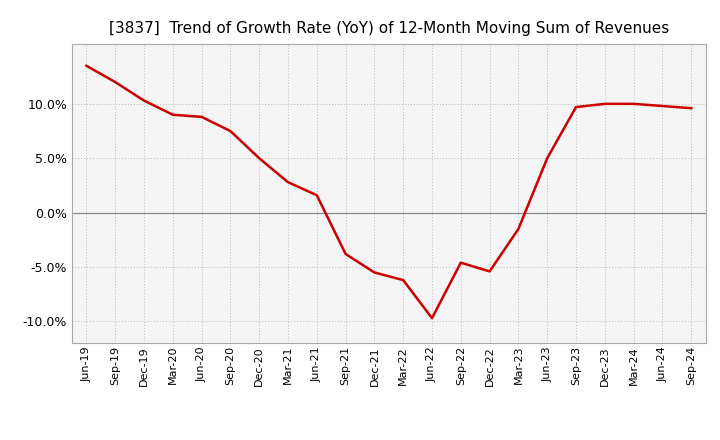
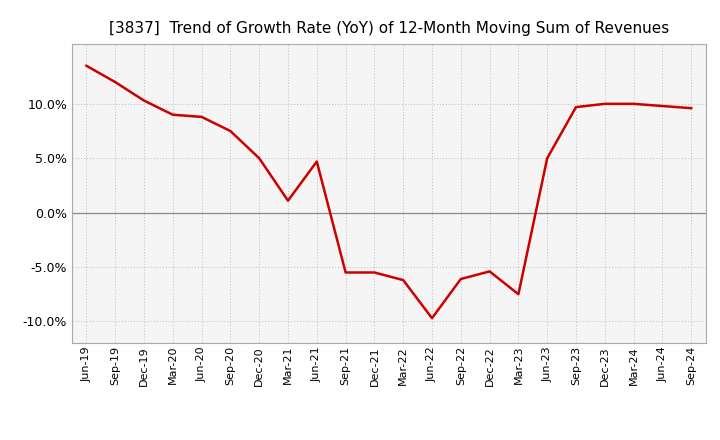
Mar-21: 2.8% -> 1.1%
Jun-21: 1.6% -> 4.7%
Sep-21: -3.8% -> -5.5%
Sep-22: -4.6% -> -6.1%
Mar-23: -1.5% -> -7.5%
